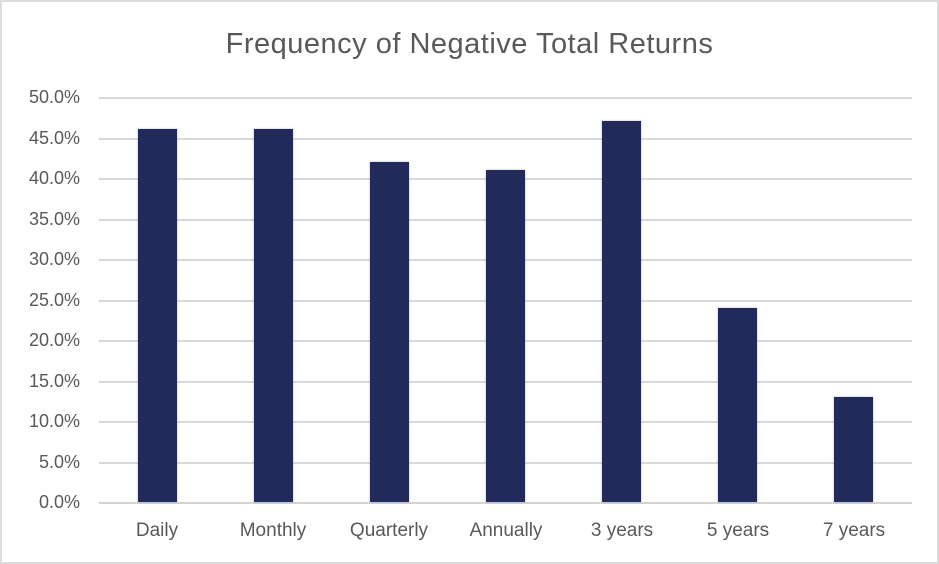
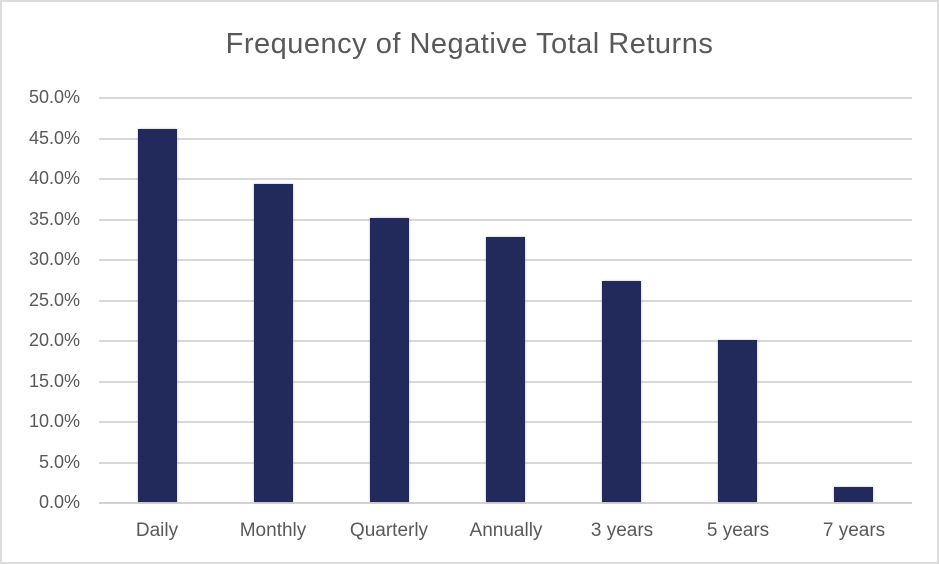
Monthly: 46% -> 39%
Quarterly: 42% -> 35%
Annually: 41% -> 33%
3 years: 47% -> 27%
5 years: 24% -> 20%
7 years: 13% -> 2%
